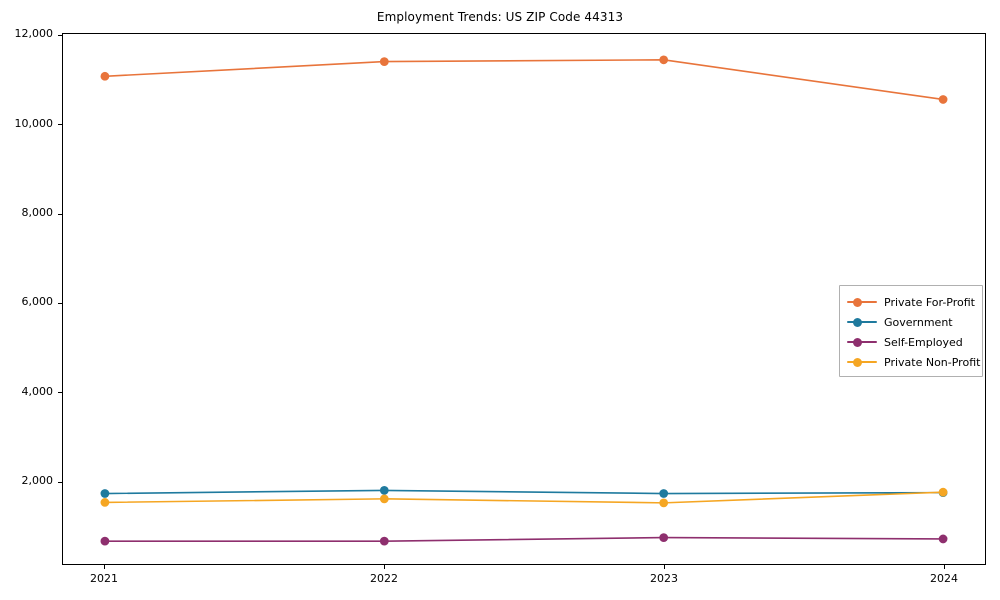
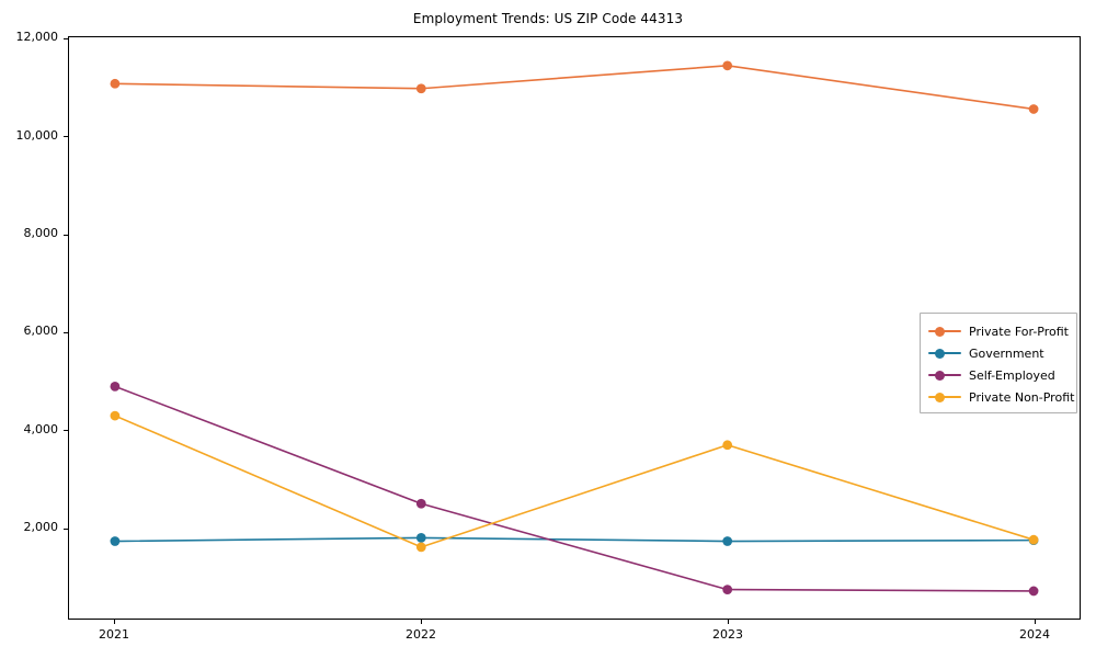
Self-Employed/2021: 700 -> 4900
Private Non-Profit/2021: 1500 -> 4300
Private For-Profit/2022: 11400 -> 11000
Self-Employed/2022: 700 -> 2500
Private Non-Profit/2023: 1500 -> 3700
